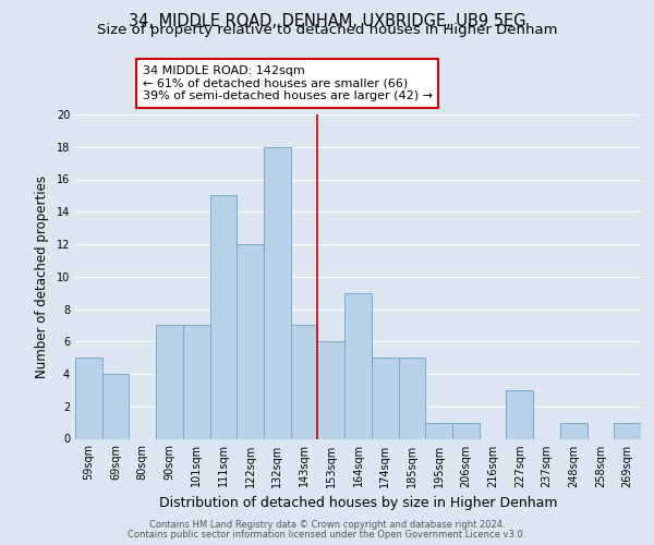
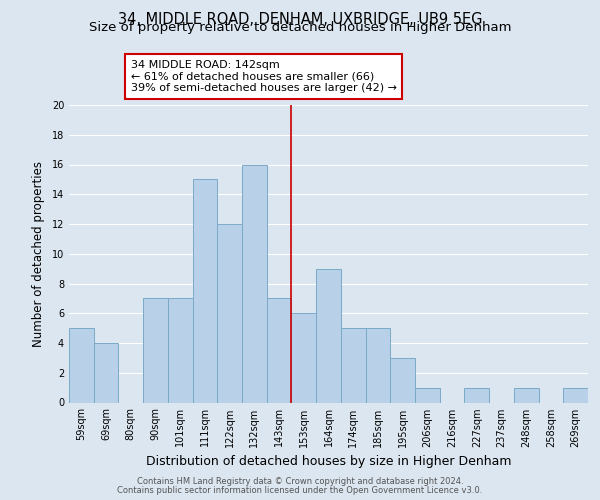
132sqm: 18 -> 16
195sqm: 1 -> 3
227sqm: 3 -> 1
